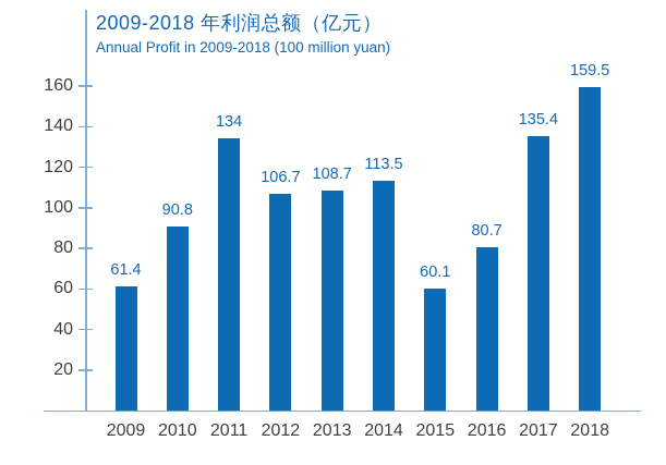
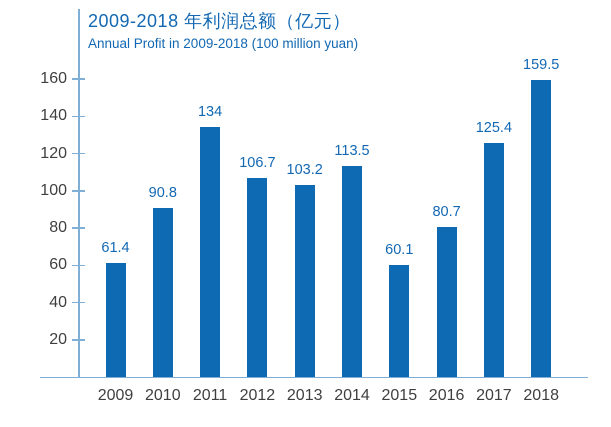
2013: 108.7 -> 103.2
2017: 135.4 -> 125.4
